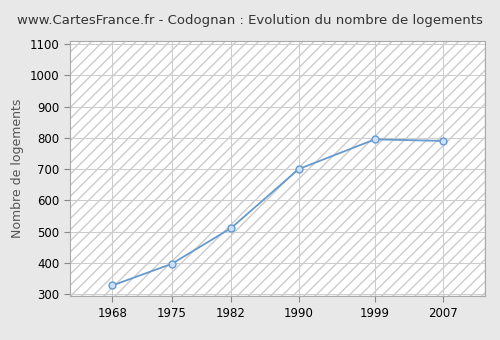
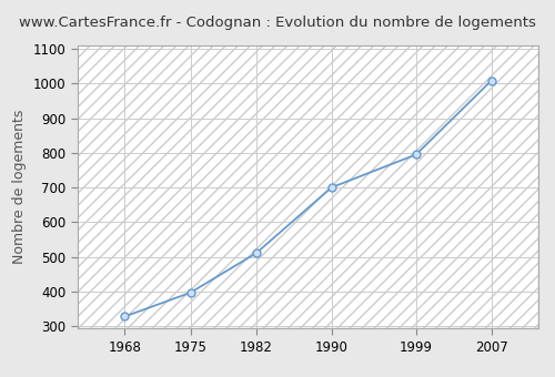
2007: 790 -> 1008
